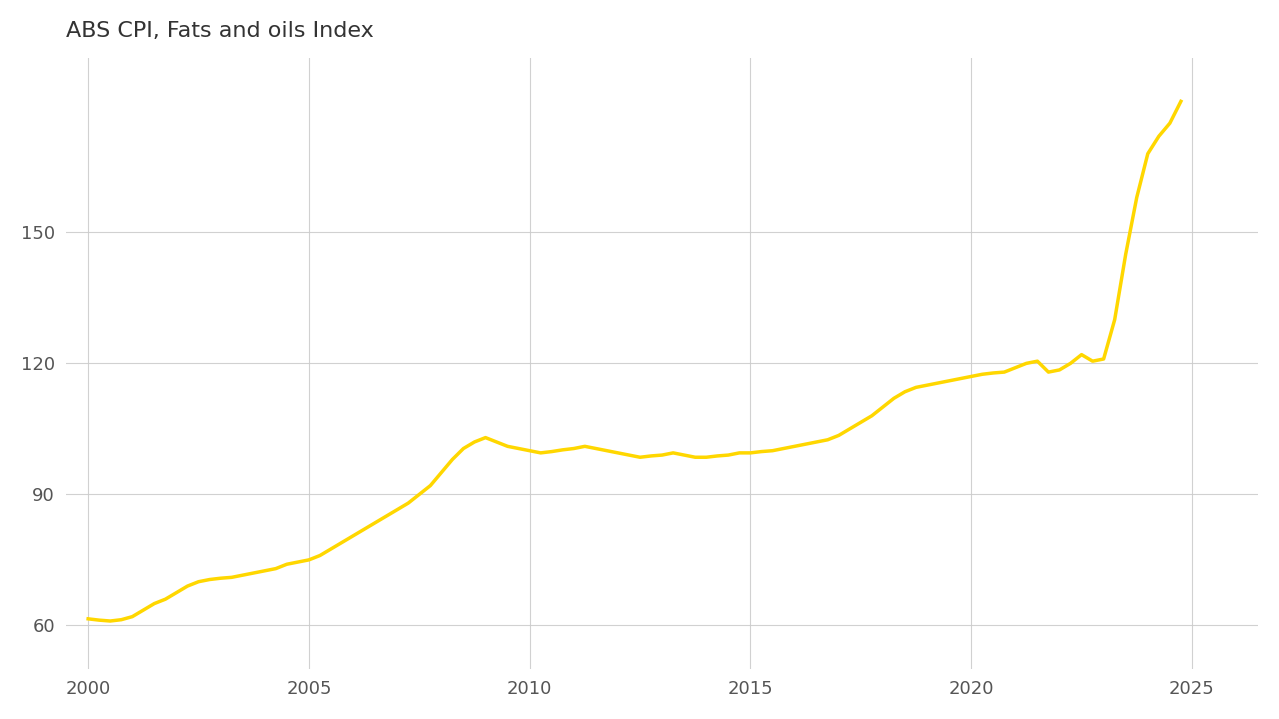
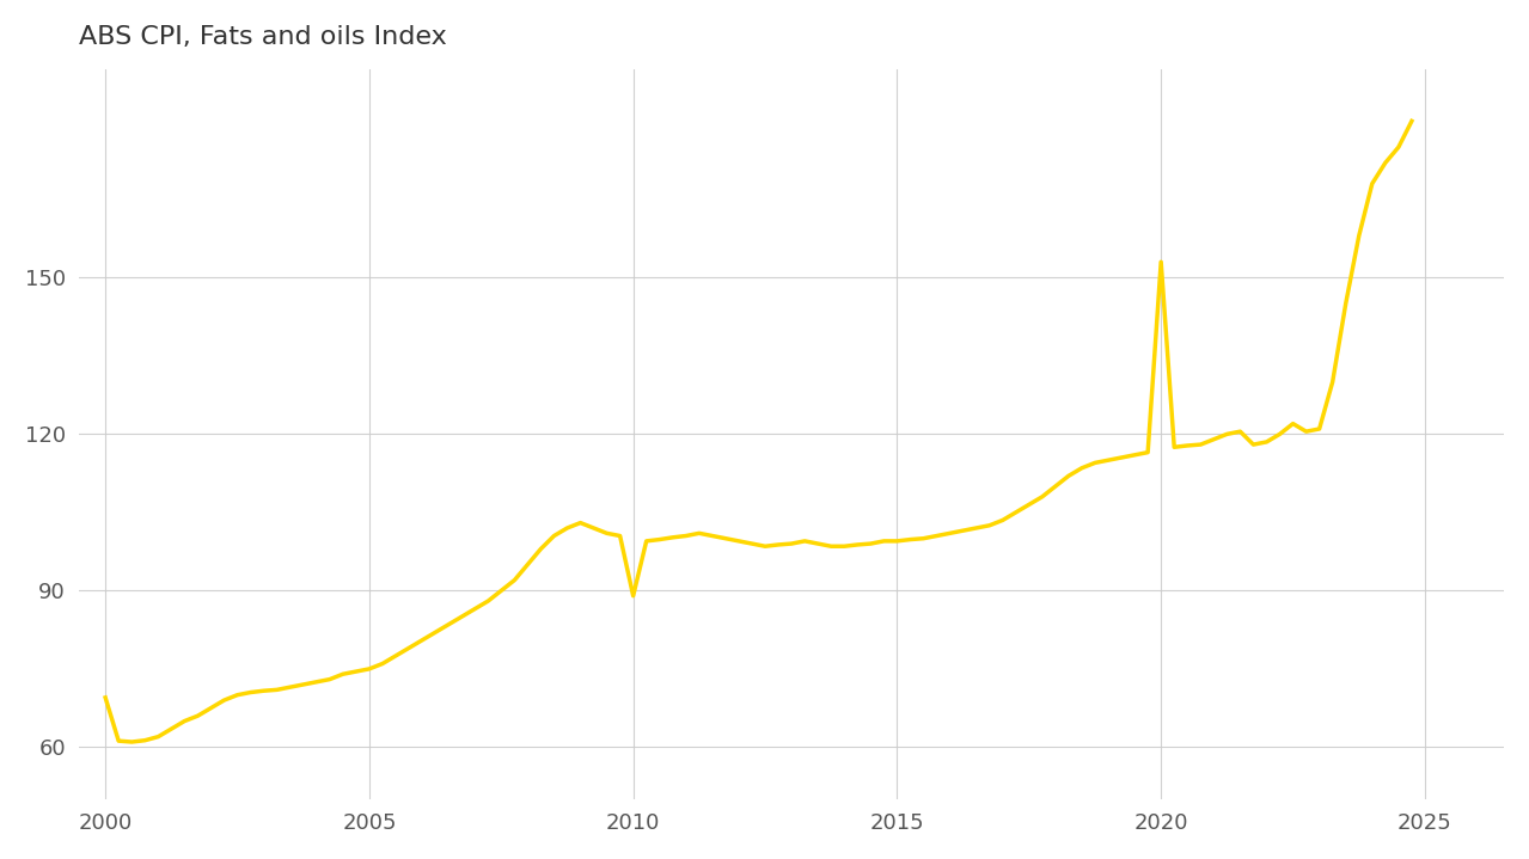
2000: 61.5 -> 69.5
2010: 100.0 -> 89.0
2020: 117.0 -> 153.0
